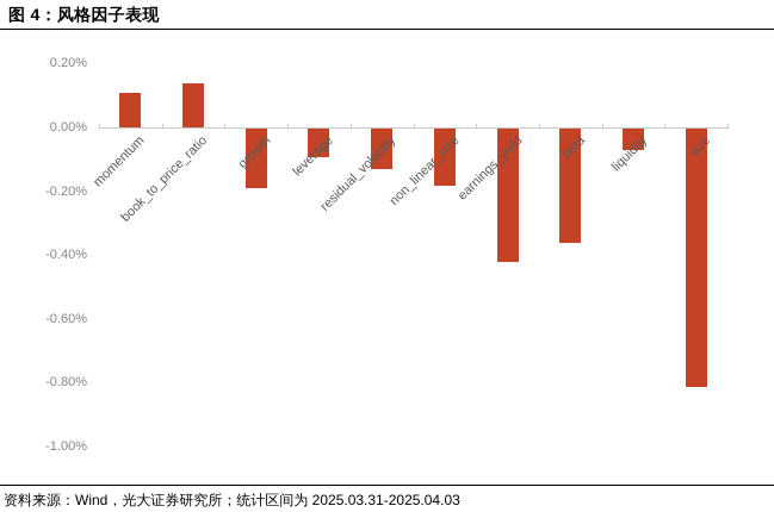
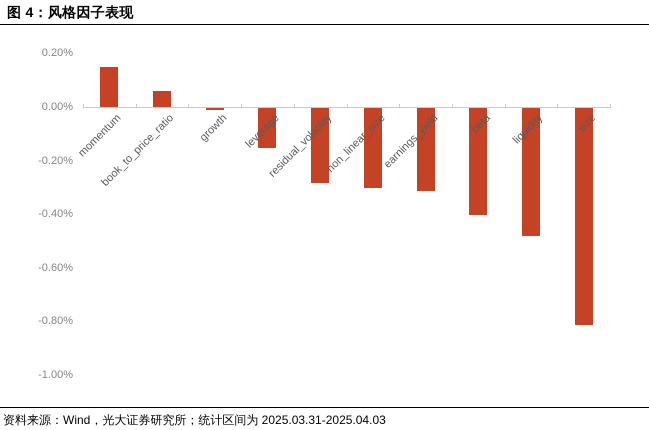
momentum: 0.11% -> 0.15%
book_to_price_ratio: 0.14% -> 0.06%
growth: -0.19% -> -0.01%
leverage: -0.09% -> -0.15%
residual_volatility: -0.13% -> -0.28%
non_linear_size: -0.18% -> -0.30%
earnings_yield: -0.42% -> -0.31%
beta: -0.36% -> -0.40%
liquidity: -0.07% -> -0.48%
